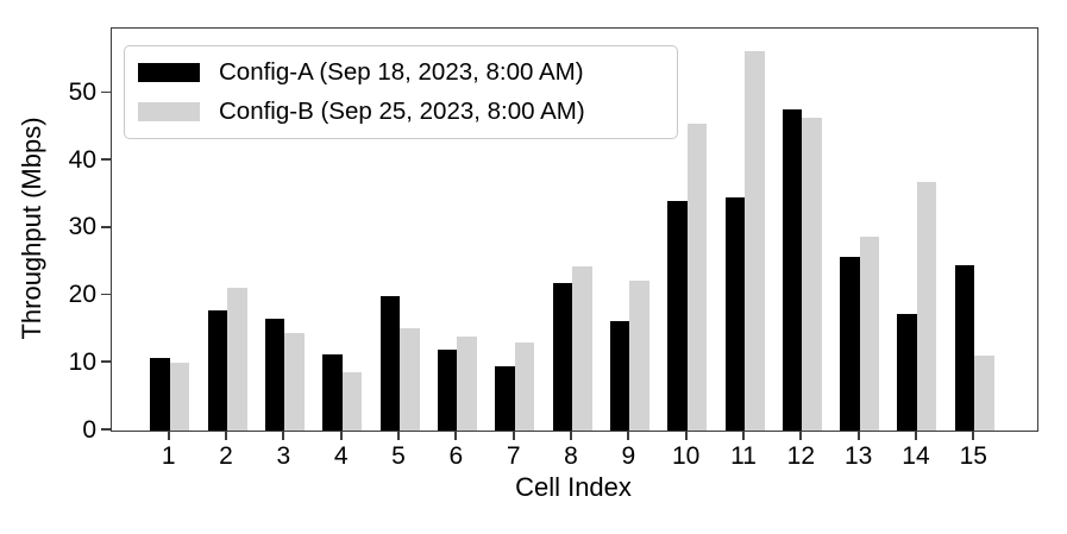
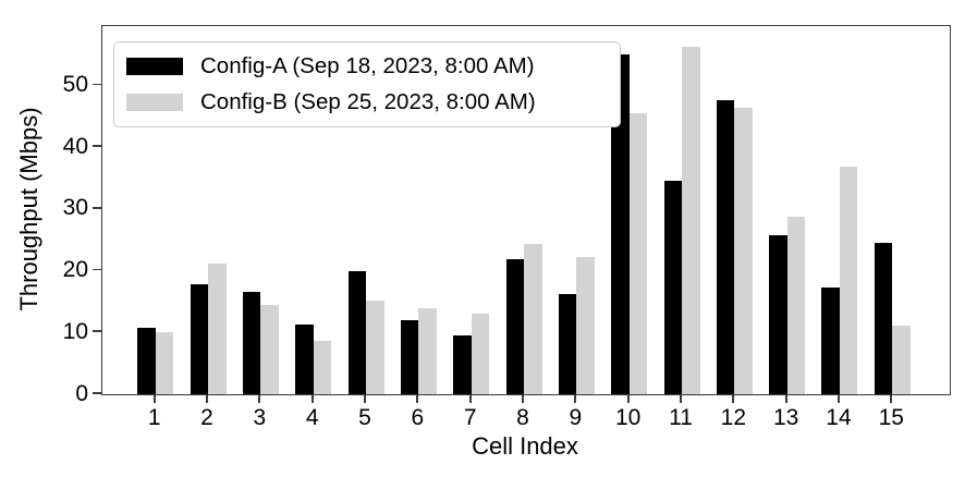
Config-A (Sep 18, 2023, 8:00 AM)/10: 34 -> 55
